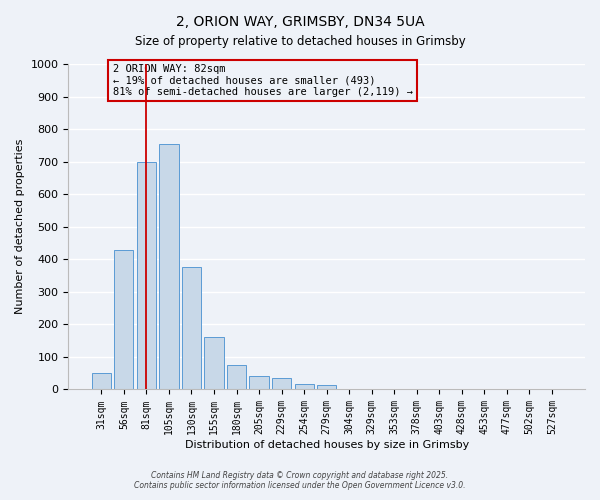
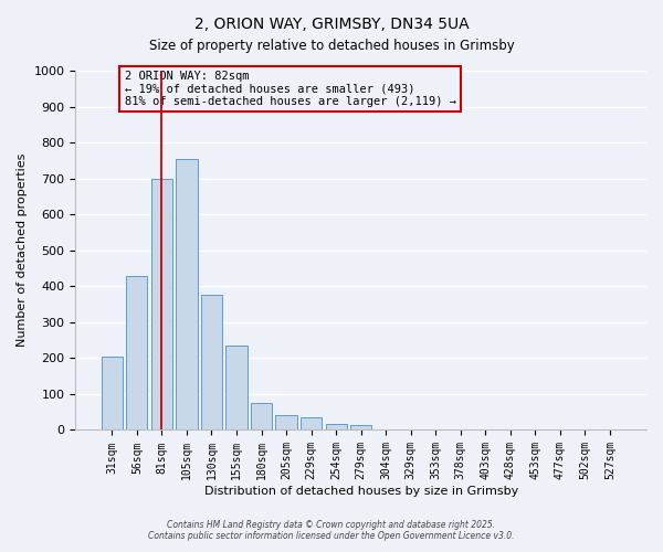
31sqm: 50 -> 205
155sqm: 160 -> 235
